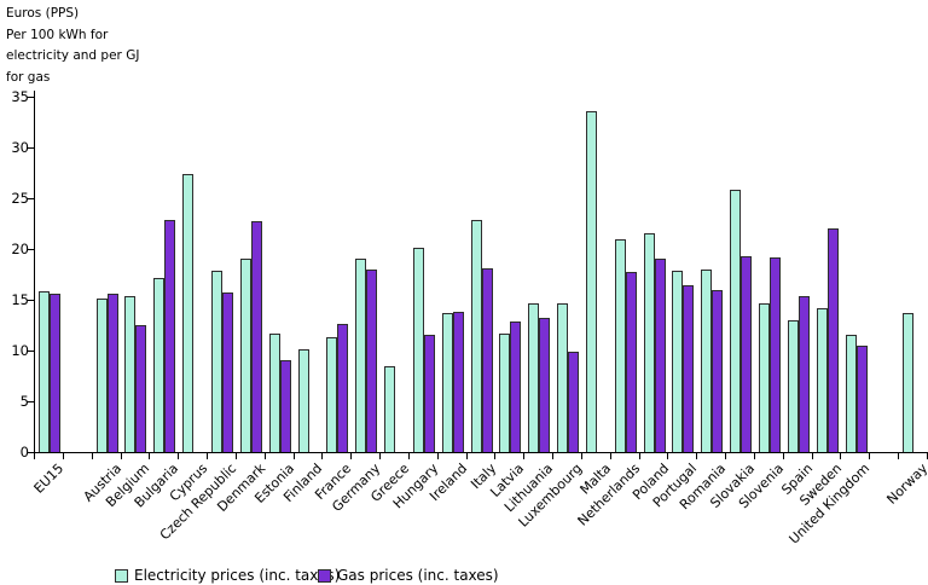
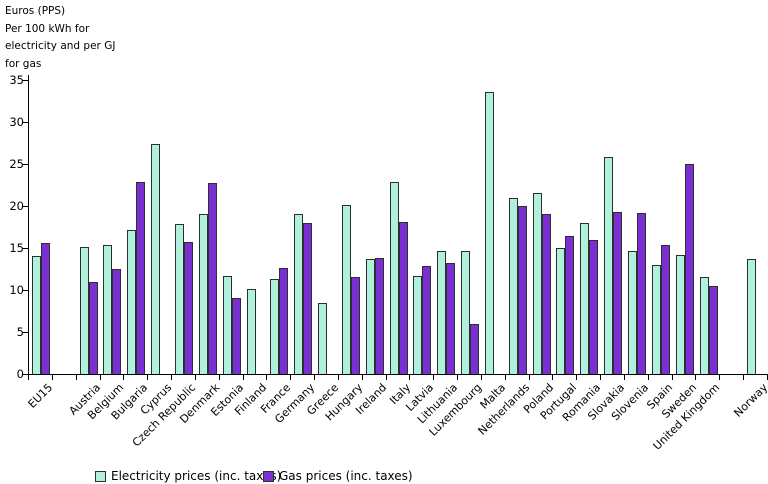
Electricity prices (inc. taxes)/EU15: 16 -> 14
Gas prices (inc. taxes)/Austria: 16 -> 11
Gas prices (inc. taxes)/Luxembourg: 10 -> 6
Gas prices (inc. taxes)/Netherlands: 18 -> 20
Electricity prices (inc. taxes)/Portugal: 18 -> 15
Gas prices (inc. taxes)/Sweden: 22 -> 25
